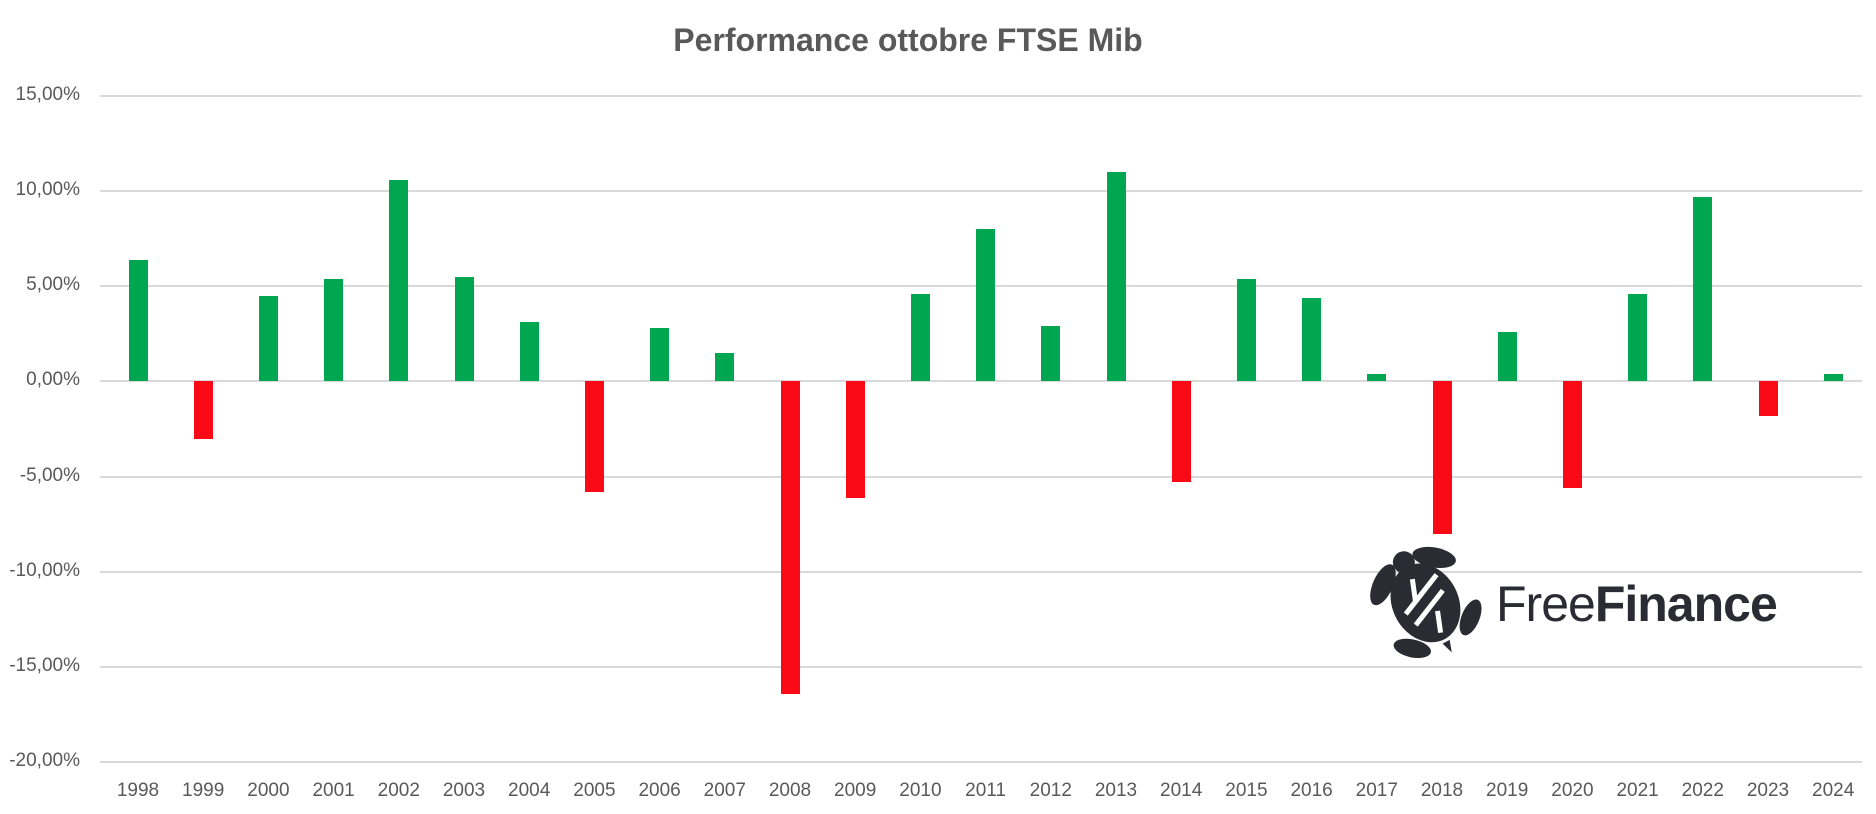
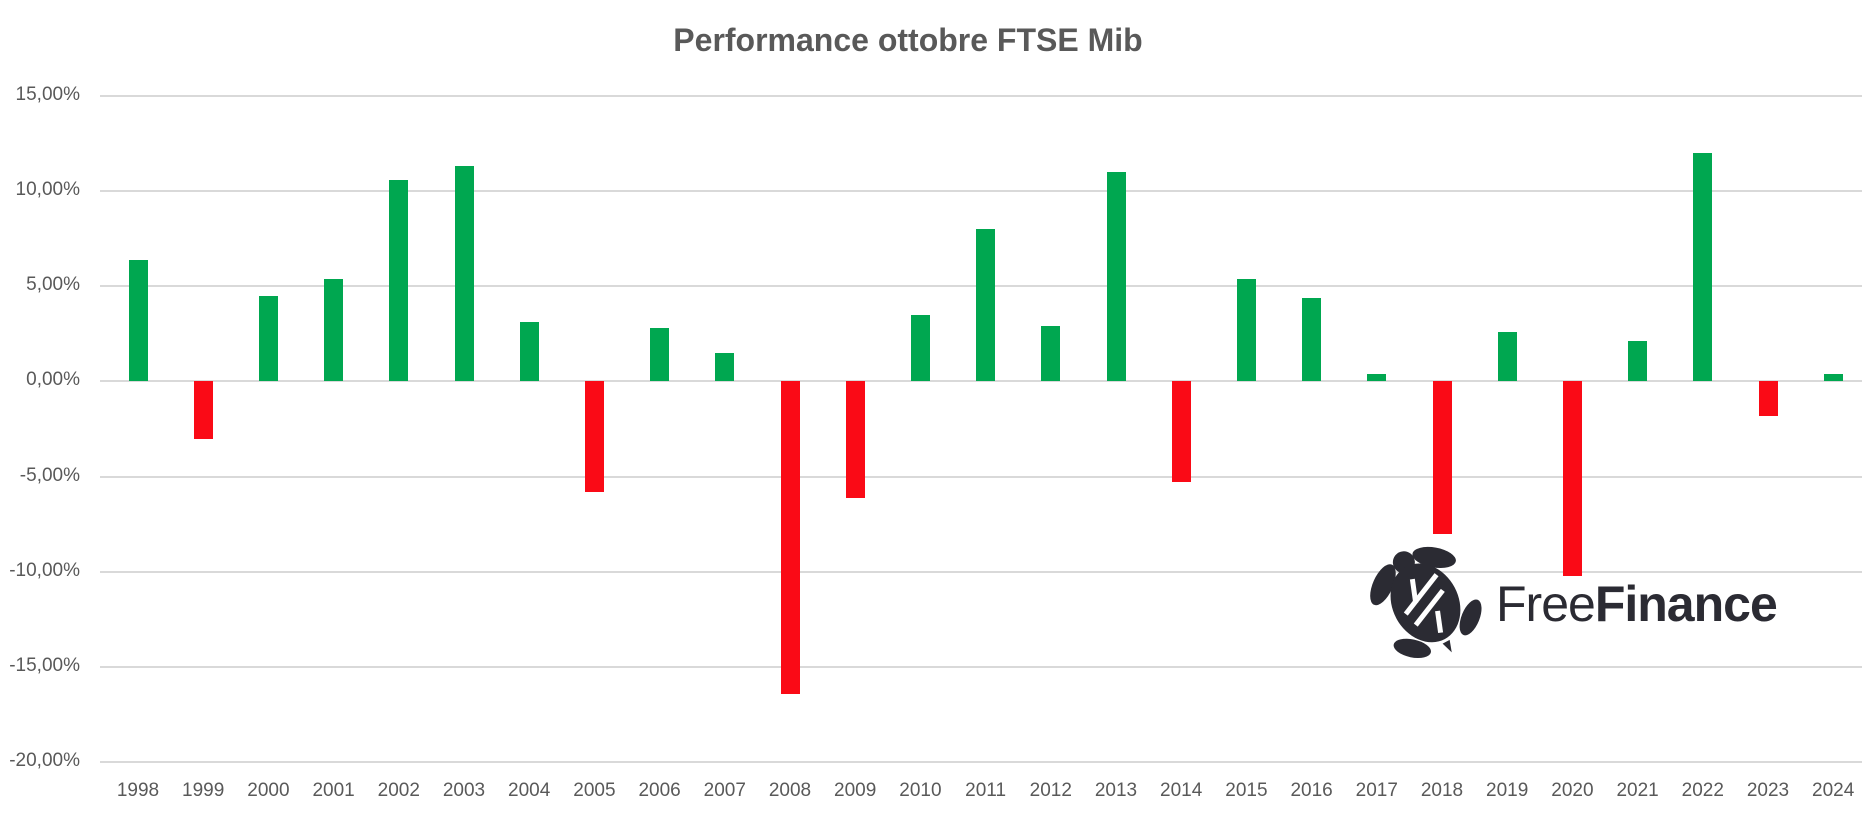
2003: 5,5% -> 11,3%
2010: 4,6% -> 3,5%
2020: -5,6% -> -10,2%
2021: 4,6% -> 2,1%
2022: 9,7% -> 12,0%
